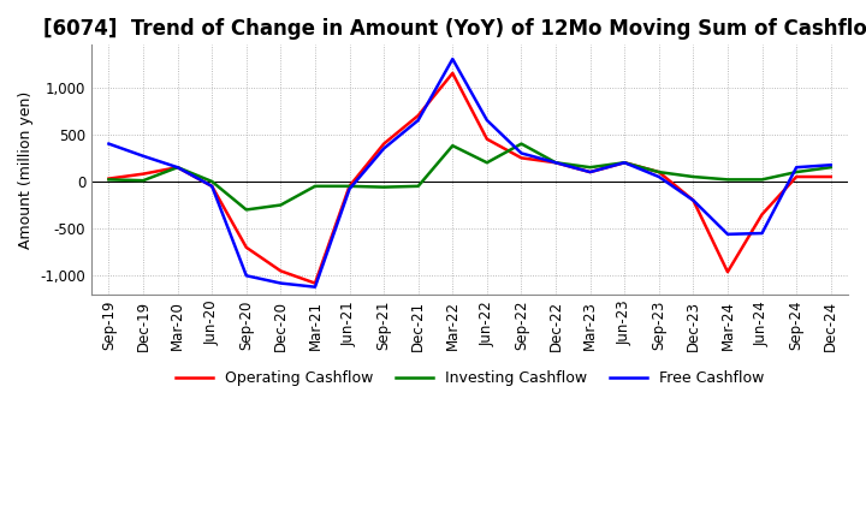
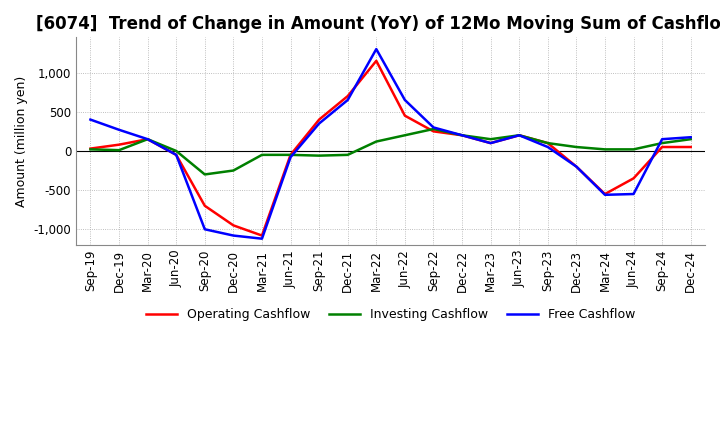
Investing Cashflow/Mar-22: 380 -> 120
Investing Cashflow/Sep-22: 400 -> 280
Operating Cashflow/Mar-24: -960 -> -550
